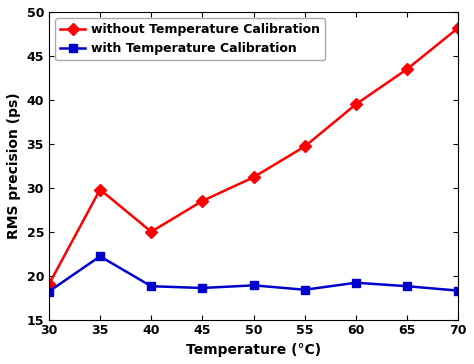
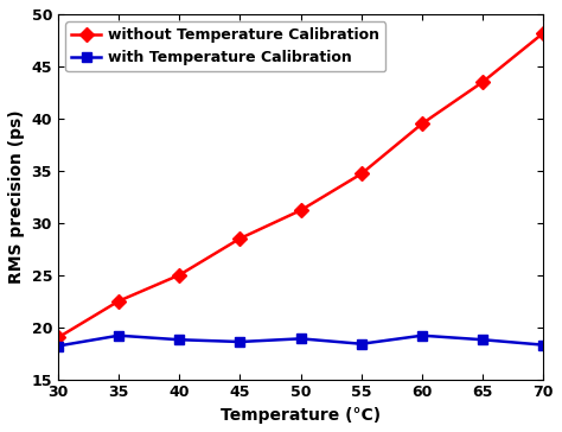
without Temperature Calibration/35: 29.8 -> 22.5
with Temperature Calibration/35: 22.2 -> 19.2
